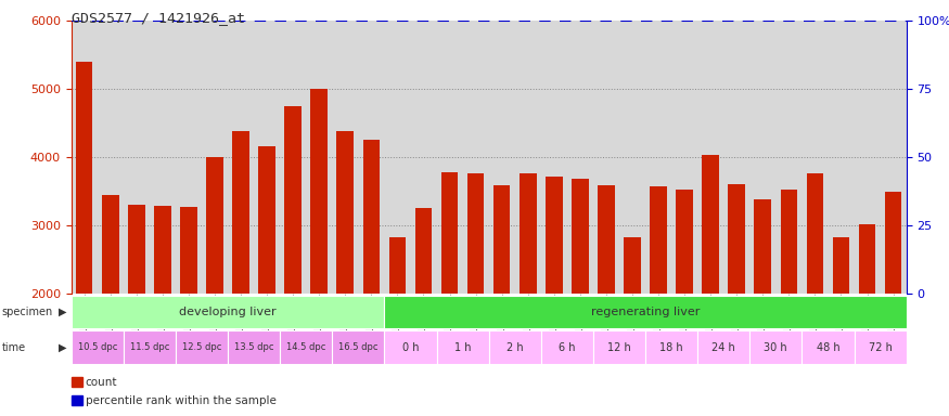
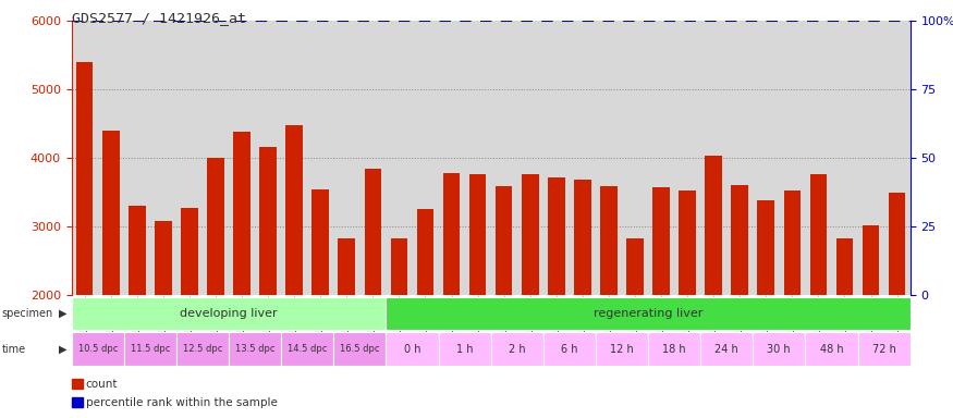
GSM161129: 3450 -> 4400
GSM161131: 3280 -> 3080
GSM161136: 4750 -> 4480
GSM161137: 5000 -> 3540
GSM161138: 4380 -> 2820
GSM161139: 4250 -> 3840
